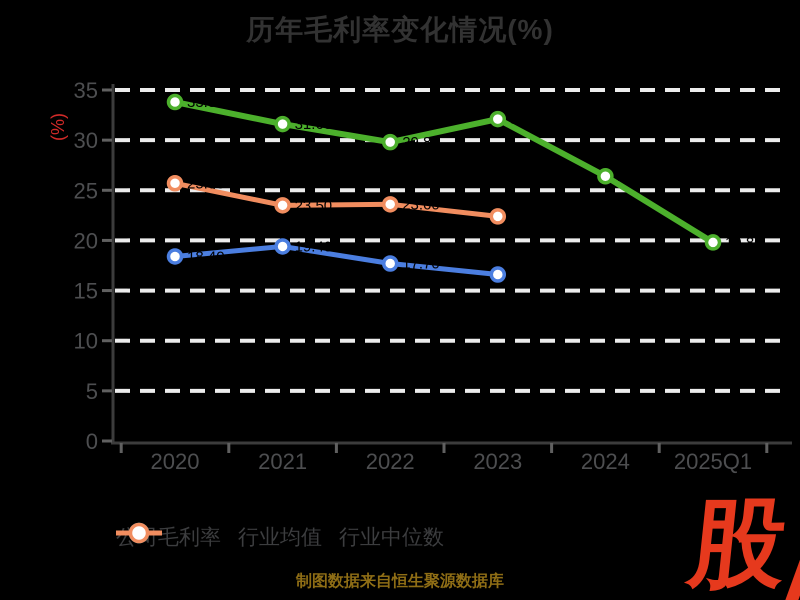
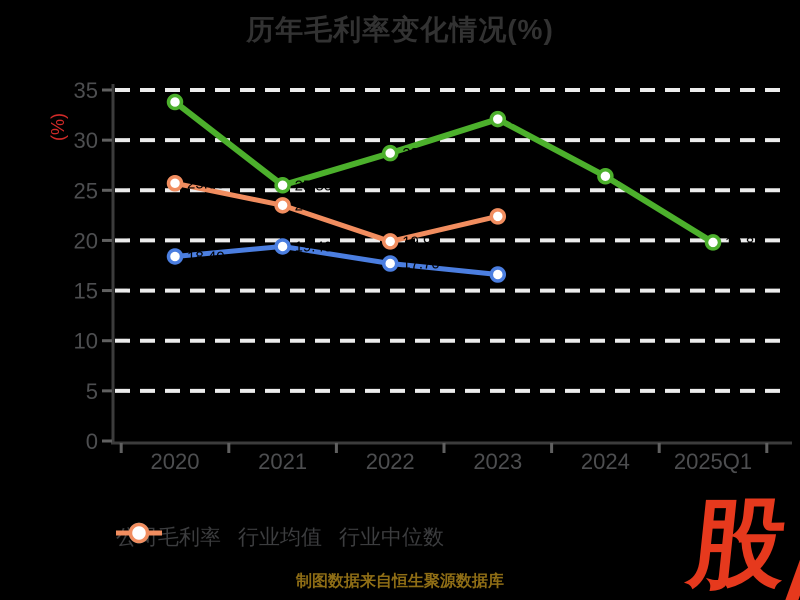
公司毛利率/2021: 31.60 -> 25.50
公司毛利率/2022: 29.80 -> 28.70
行业中位数/2022: 23.60 -> 19.90
